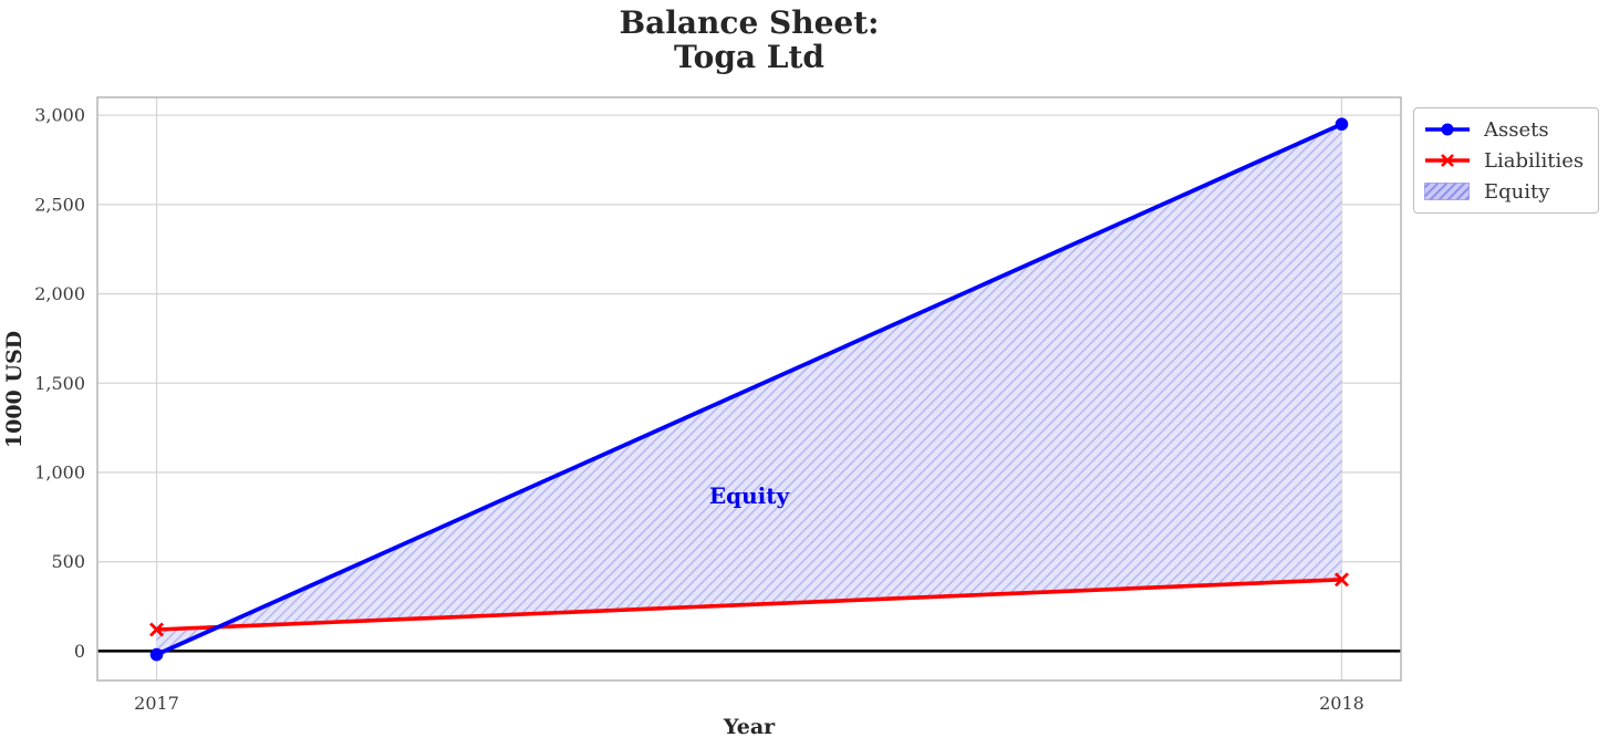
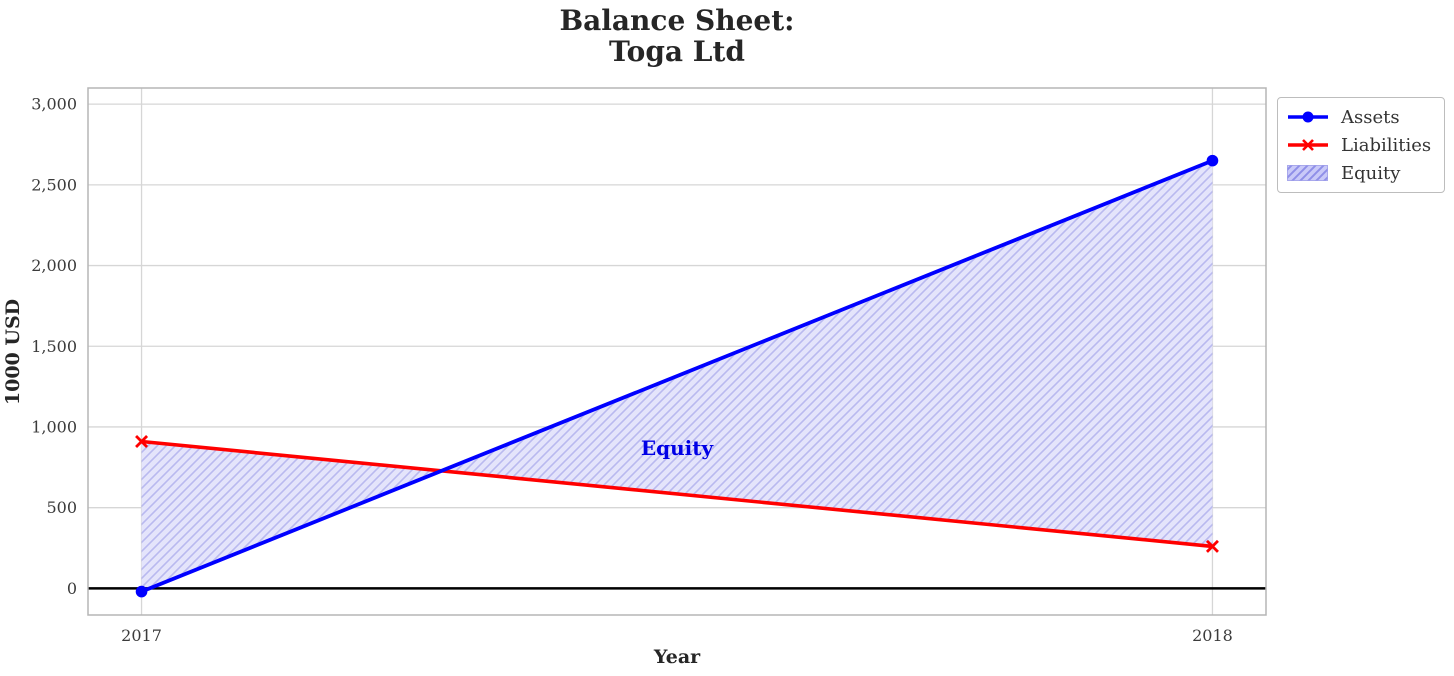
Liabilities/2017: 120 -> 910
Assets/2018: 2950 -> 2650
Liabilities/2018: 400 -> 260
